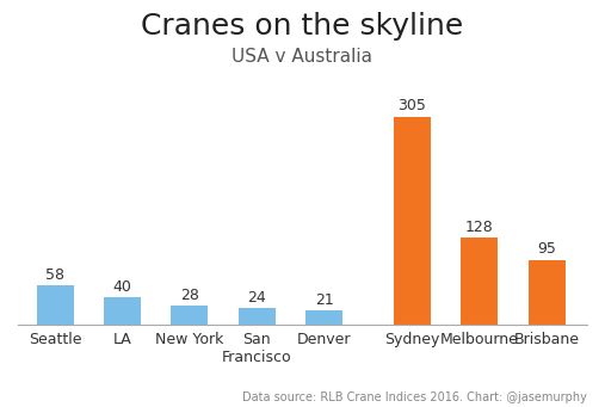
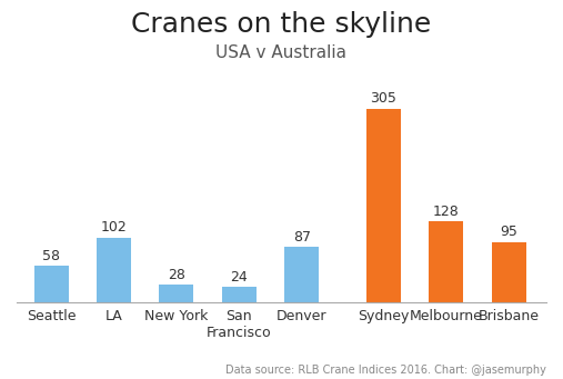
LA: 40 -> 102
Denver: 21 -> 87
